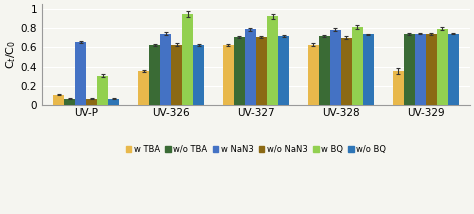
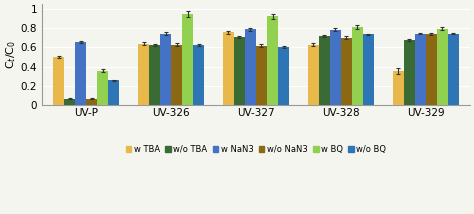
w TBA/UV-P: 0.11 -> 0.50
w BQ/UV-P: 0.30 -> 0.36
w/o BQ/UV-P: 0.07 -> 0.26
w TBA/UV-326: 0.35 -> 0.64
w TBA/UV-327: 0.62 -> 0.76
w/o NaN3/UV-327: 0.71 -> 0.62
w/o BQ/UV-327: 0.71 -> 0.60
w/o TBA/UV-329: 0.74 -> 0.68
